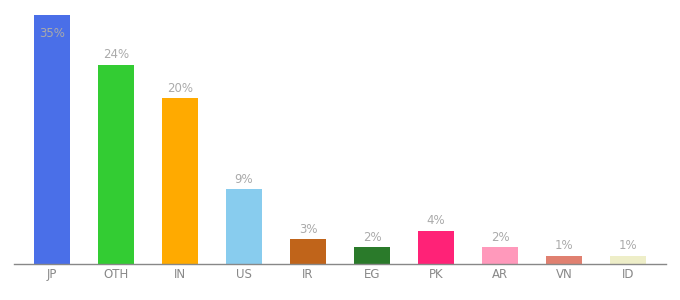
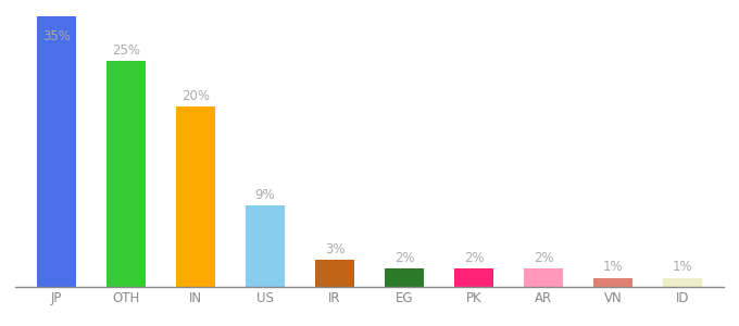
OTH: 24% -> 25%
PK: 4% -> 2%
